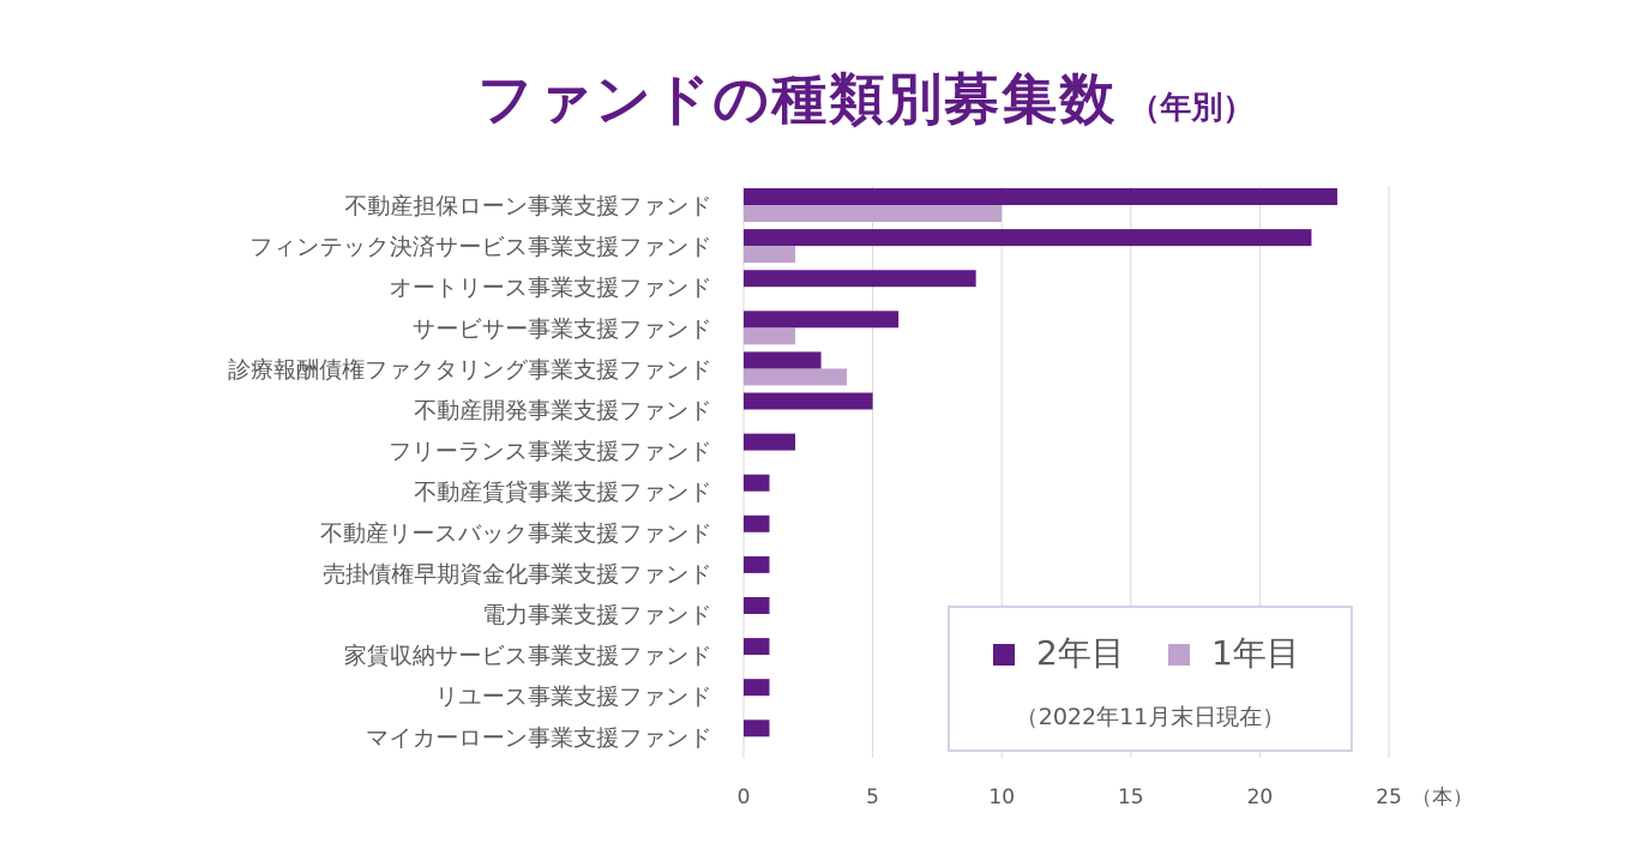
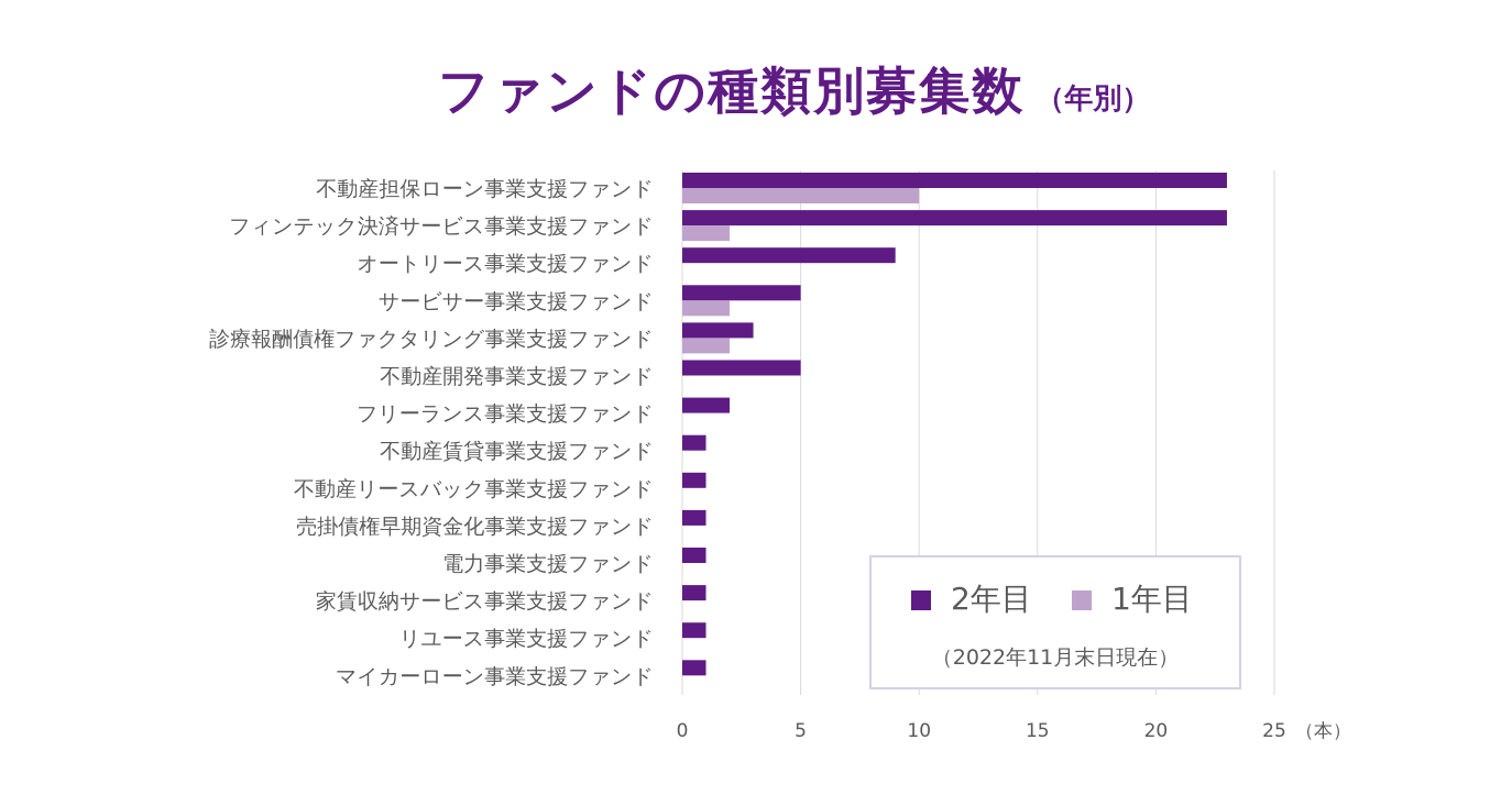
2年目/フィンテック決済サービス事業支援ファンド: 22 -> 23
2年目/サービサー事業支援ファンド: 6 -> 5
1年目/診療報酬債権ファクタリング事業支援ファンド: 4 -> 2
